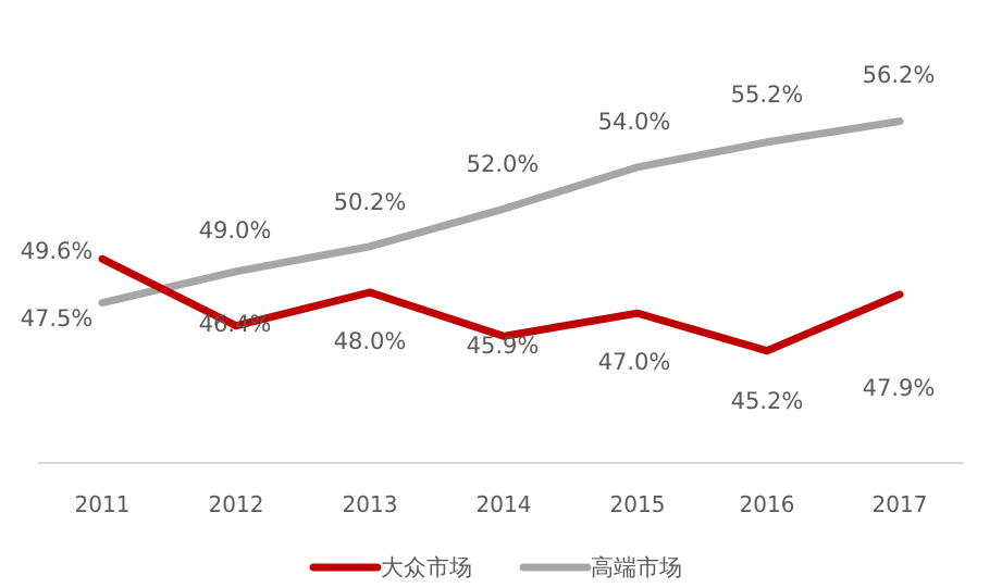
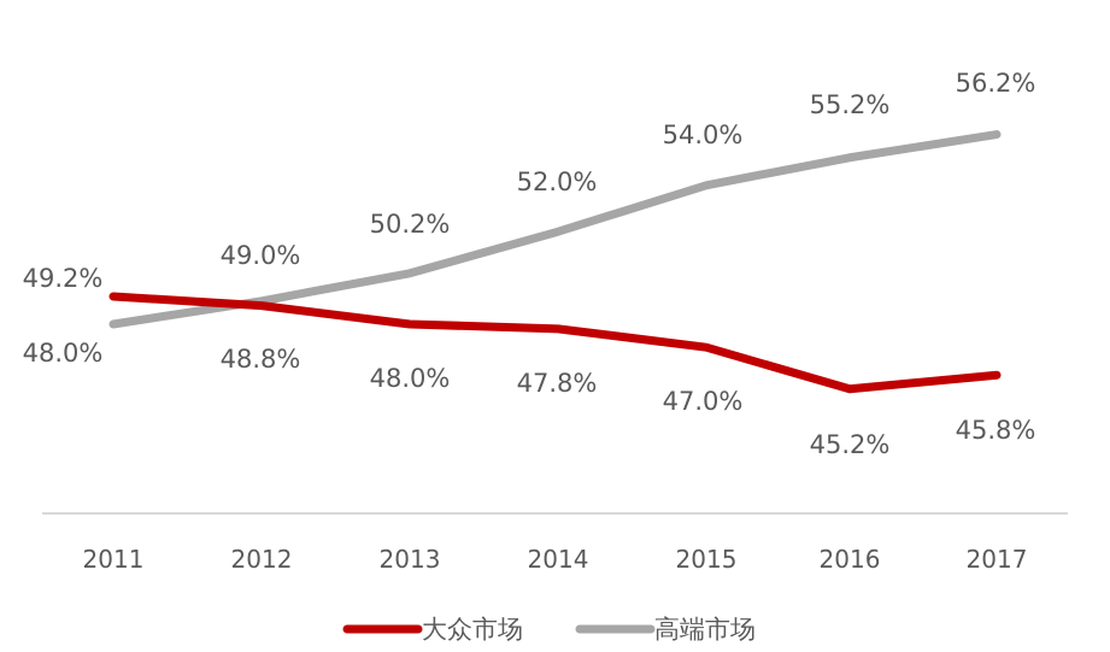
大众市场/2011: 49.6% -> 49.2%
高端市场/2011: 47.5% -> 48.0%
大众市场/2012: 46.4% -> 48.8%
大众市场/2014: 45.9% -> 47.8%
大众市场/2017: 47.9% -> 45.8%
